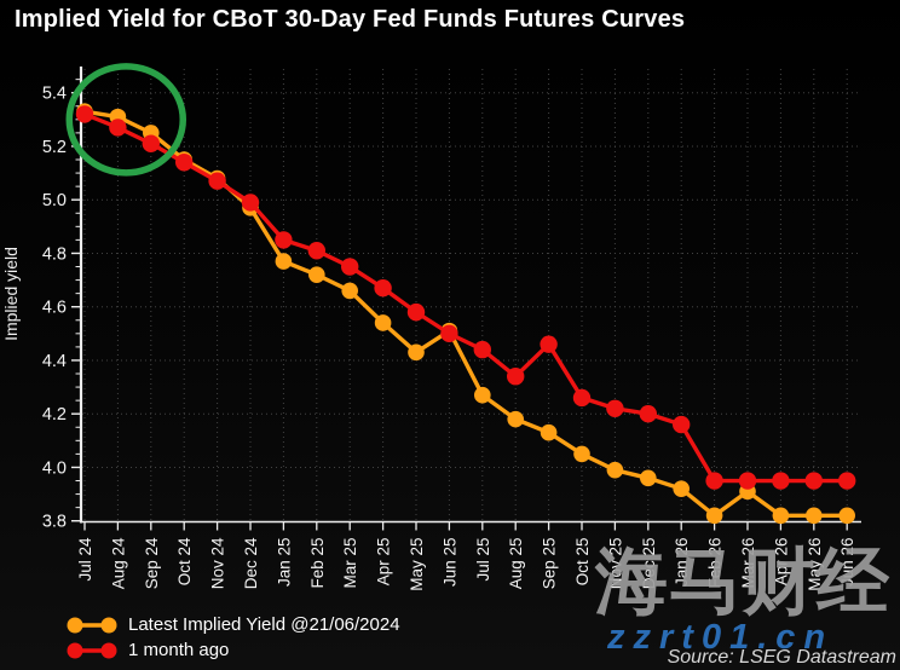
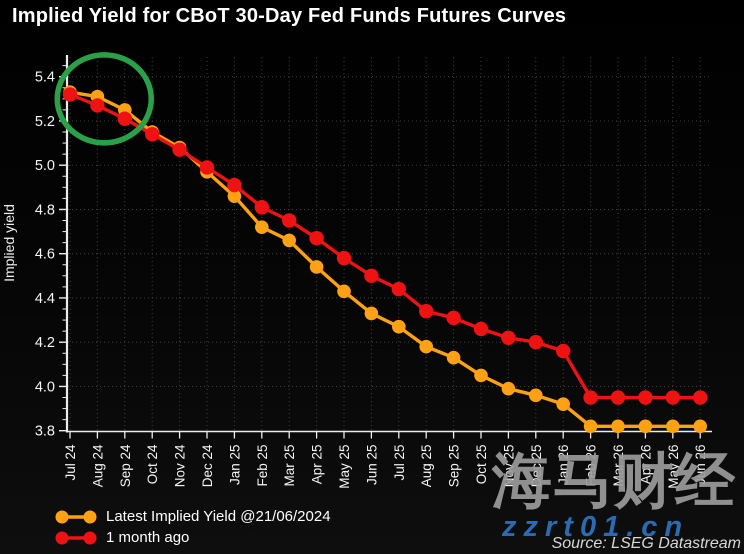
Latest Implied Yield @21/06/2024/Jan 25: 4.77 -> 4.86
1 month ago/Jan 25: 4.85 -> 4.91
Latest Implied Yield @21/06/2024/Jun 25: 4.51 -> 4.33
1 month ago/Sep 25: 4.46 -> 4.31
Latest Implied Yield @21/06/2024/Mar 26: 3.91 -> 3.82
